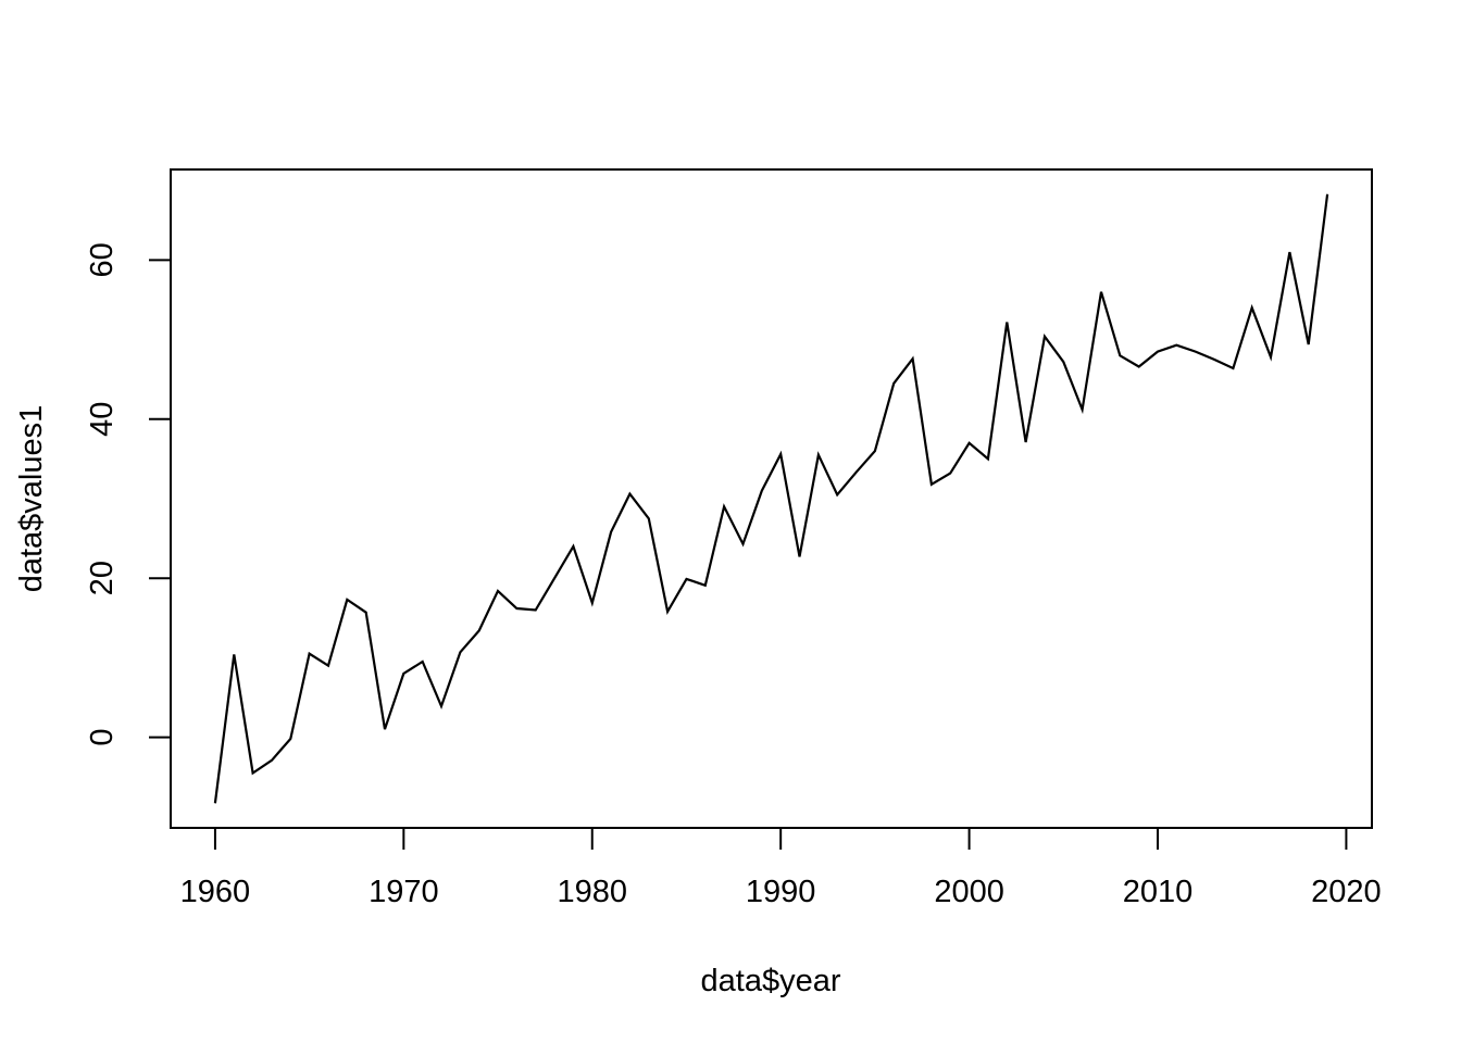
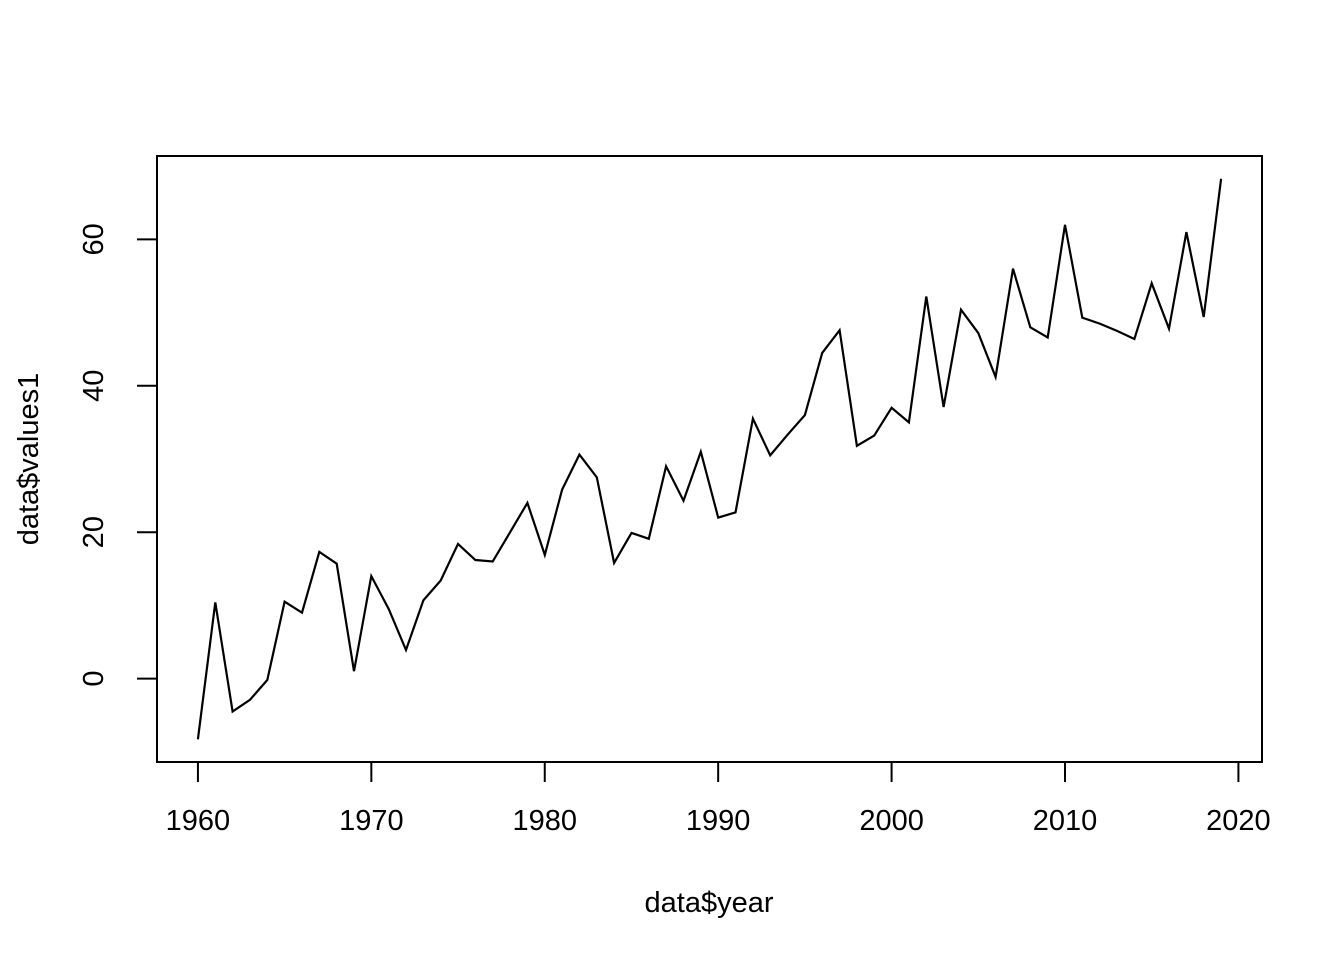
1970: 8 -> 14
1990: 36 -> 22
2010: 48 -> 62
